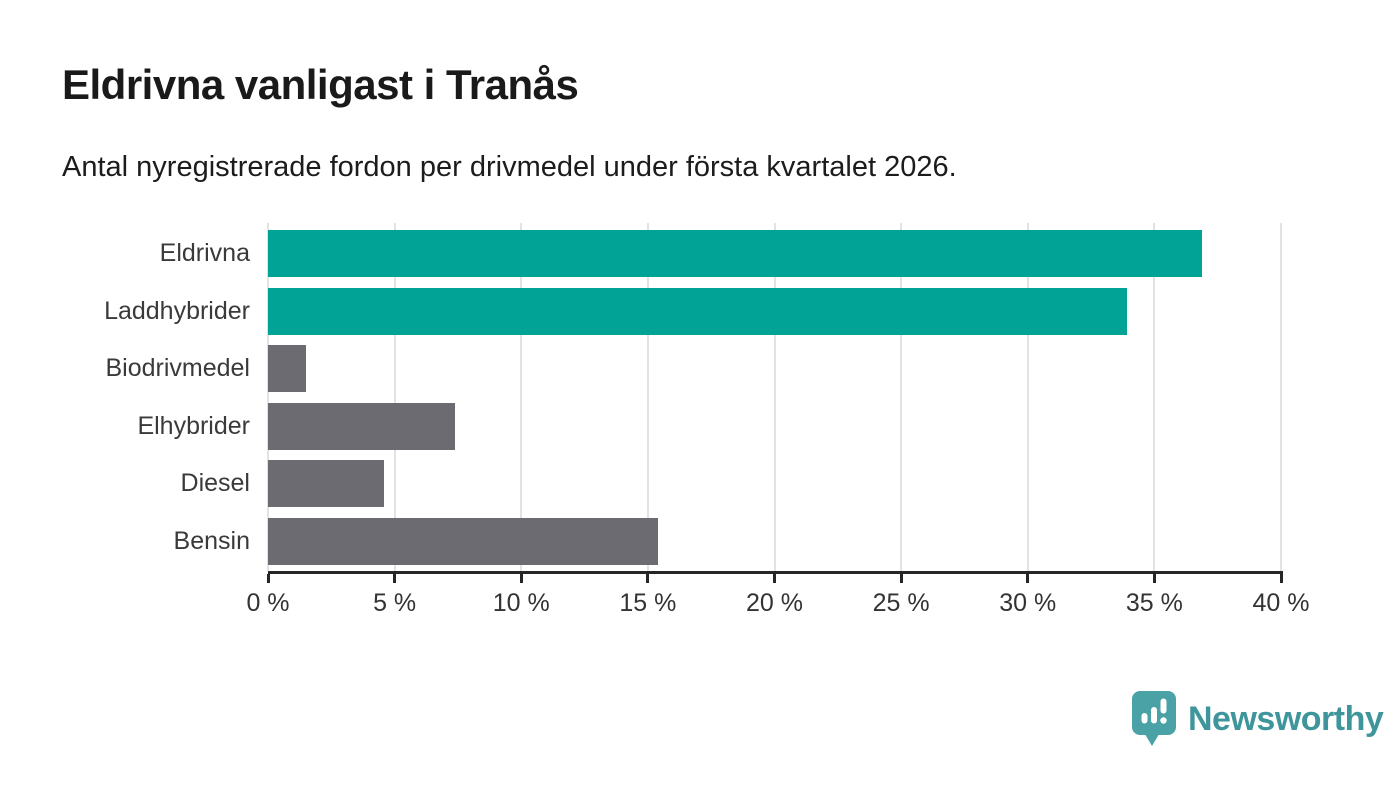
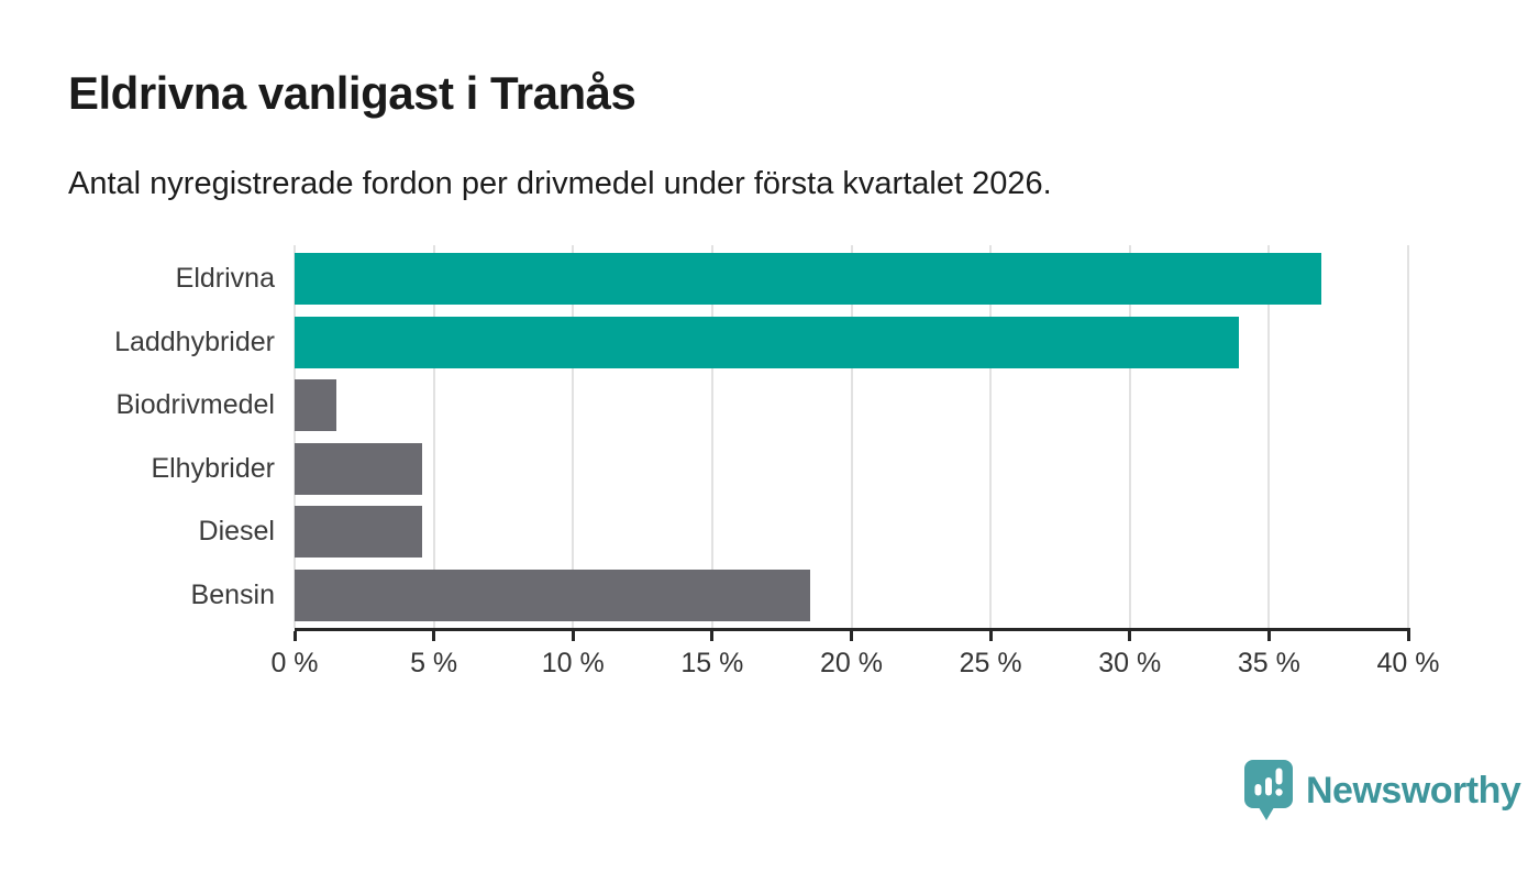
Elhybrider: 7.4% -> 4.6%
Bensin: 15.4% -> 18.5%
